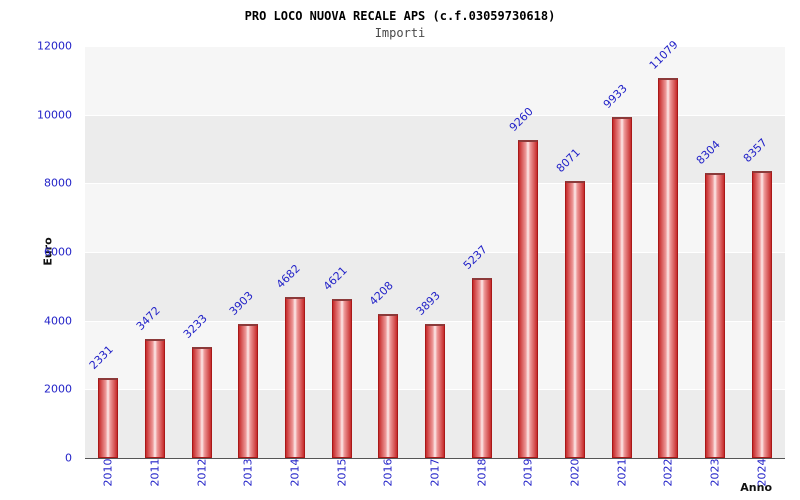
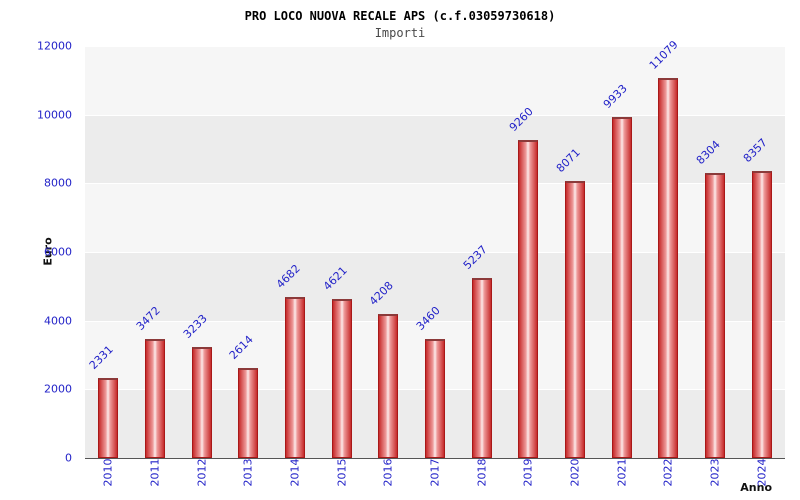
2013: 3903 -> 2614
2017: 3893 -> 3460
